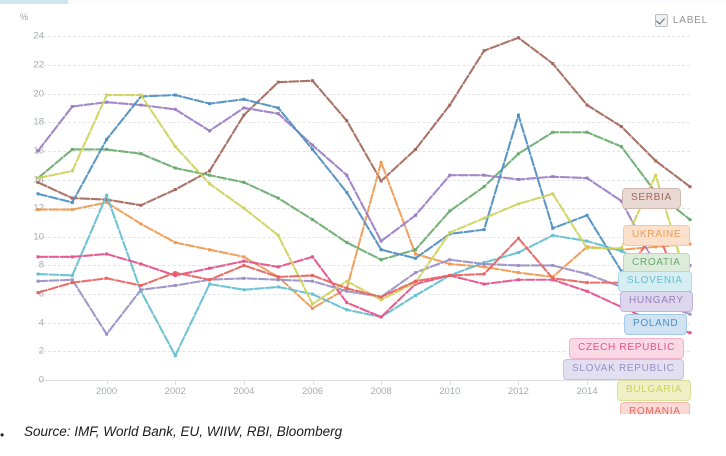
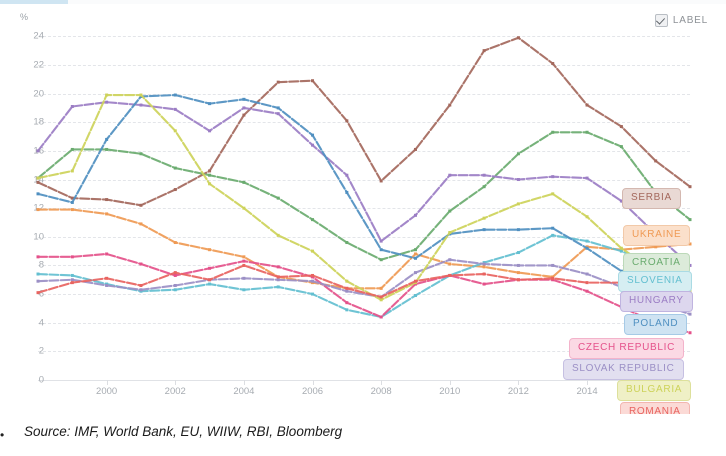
UKRAINE/2000: 12.4 -> 11.6
SLOVENIA/2000: 12.9 -> 6.7
SLOVAK REPUBLIC/2000: 3.2 -> 6.6
SLOVENIA/2002: 1.7 -> 6.3
BULGARIA/2002: 16.3 -> 17.4
UKRAINE/2006: 5.0 -> 6.8
POLAND/2006: 16.1 -> 17.1
CZECH REPUBLIC/2006: 8.6 -> 7.2
BULGARIA/2006: 5.3 -> 9.0
UKRAINE/2008: 15.2 -> 6.4
POLAND/2012: 18.5 -> 10.5
ROMANIA/2012: 9.9 -> 7.0
POLAND/2014: 11.5 -> 9.2
BULGARIA/2014: 9.2 -> 11.4
HUNGARY/2016: 8.0 -> 10.2
BULGARIA/2016: 14.3 -> 7.6
ROMANIA/2016: 10.6 -> 5.9
